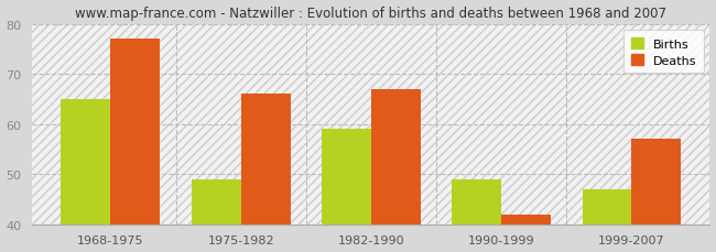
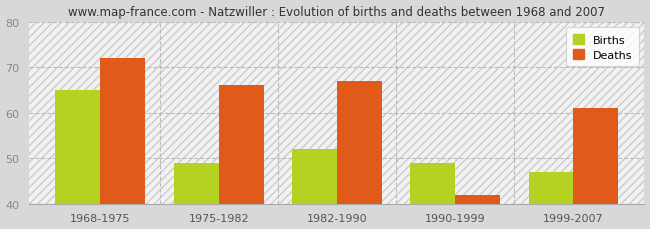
Deaths/1968-1975: 77 -> 72
Births/1982-1990: 59 -> 52
Deaths/1999-2007: 57 -> 61
